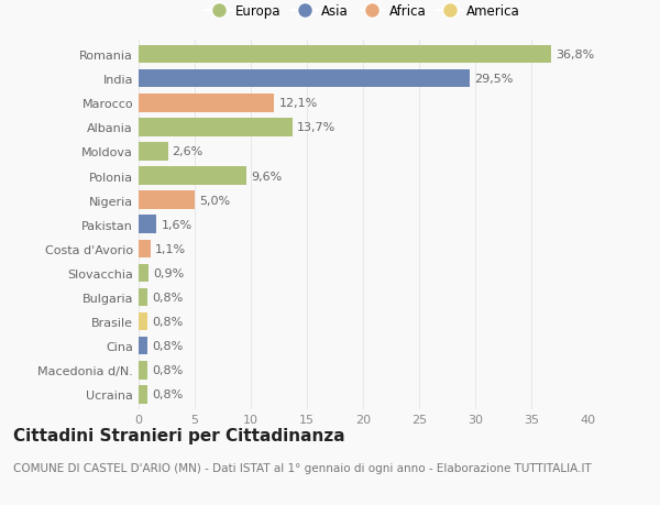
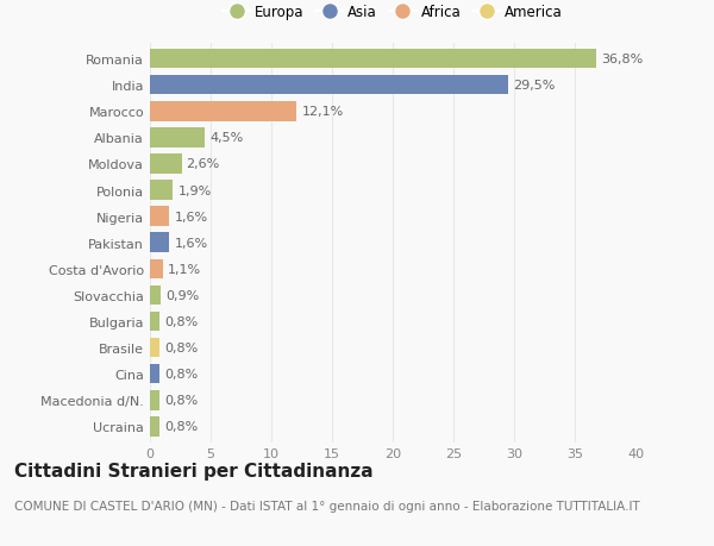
Albania: 13,7% -> 4,5%
Polonia: 9,6% -> 1,9%
Nigeria: 5,0% -> 1,6%
